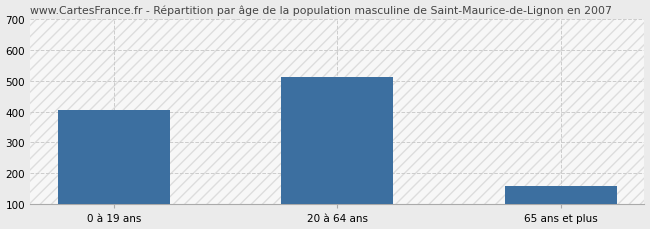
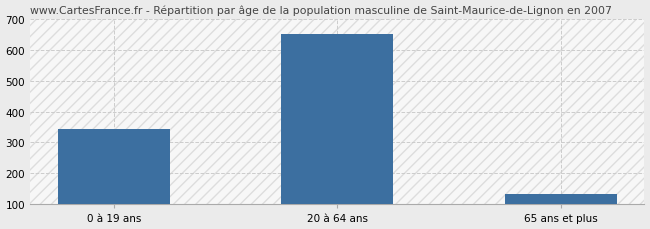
0 à 19 ans: 405 -> 345
20 à 64 ans: 510 -> 651
65 ans et plus: 160 -> 133
